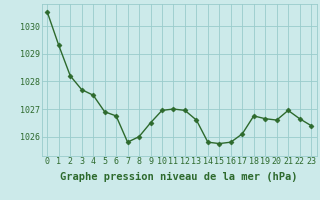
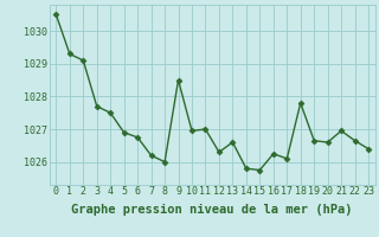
2: 1028.20 -> 1029.10
7: 1025.80 -> 1026.20
9: 1026.50 -> 1028.50
12: 1026.95 -> 1026.30
16: 1025.80 -> 1026.25
18: 1026.75 -> 1027.80
